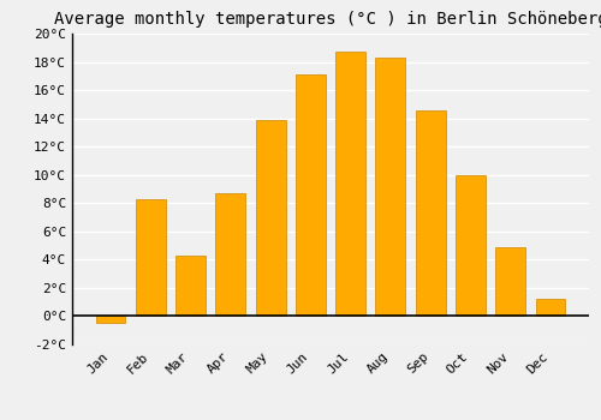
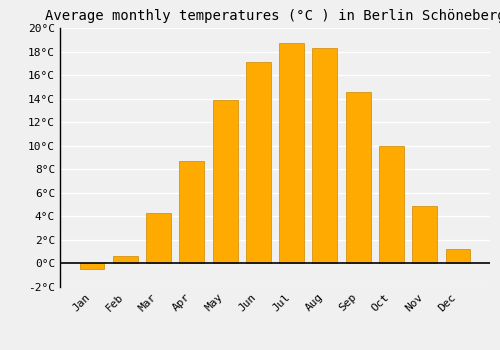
Feb: 8.3°C -> 0.6°C
